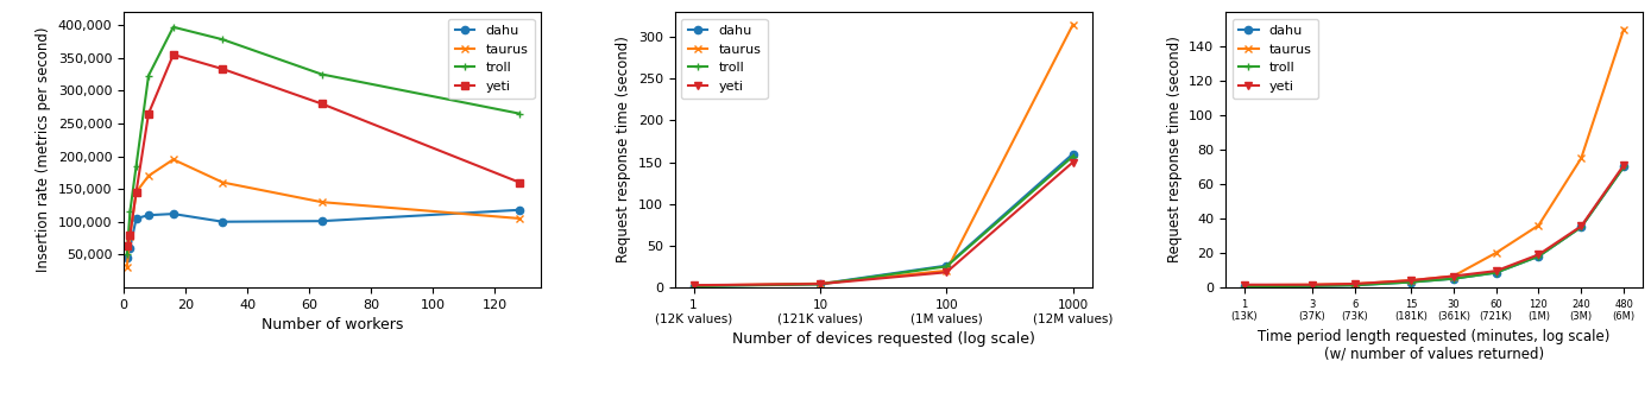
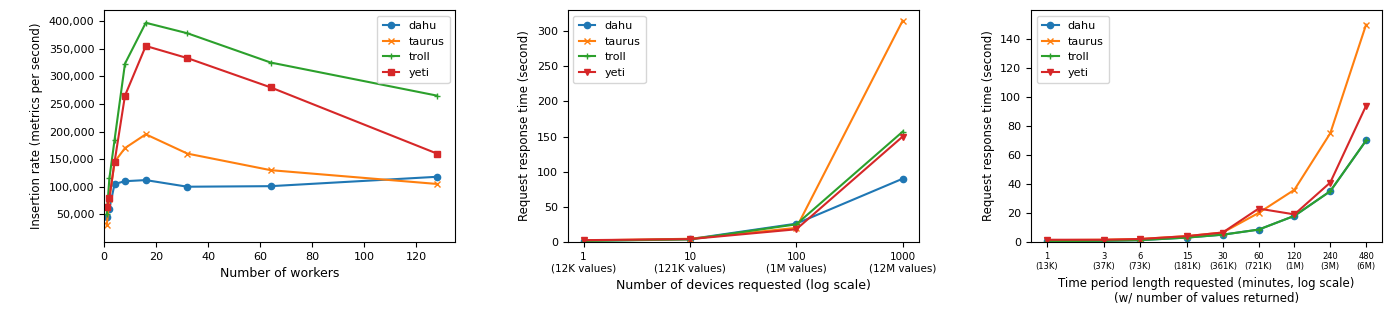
dahu/1000 (12M values): 160 -> 90
yeti/60 (721K): 10 -> 23
yeti/240 (3M): 36 -> 41
yeti/480 (6M): 71 -> 94
